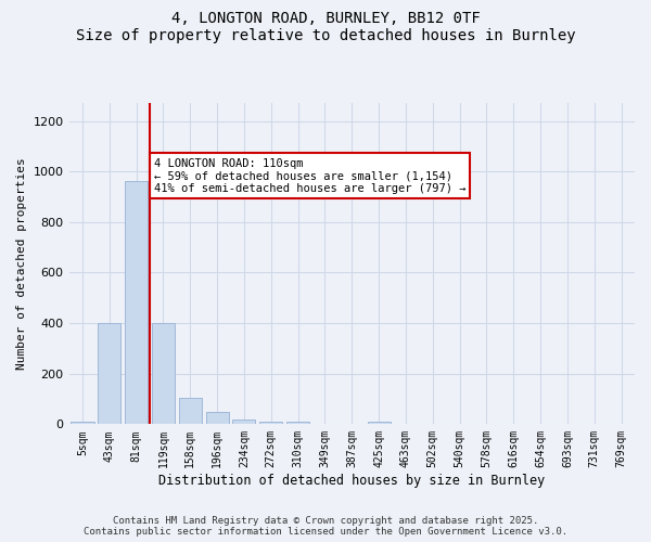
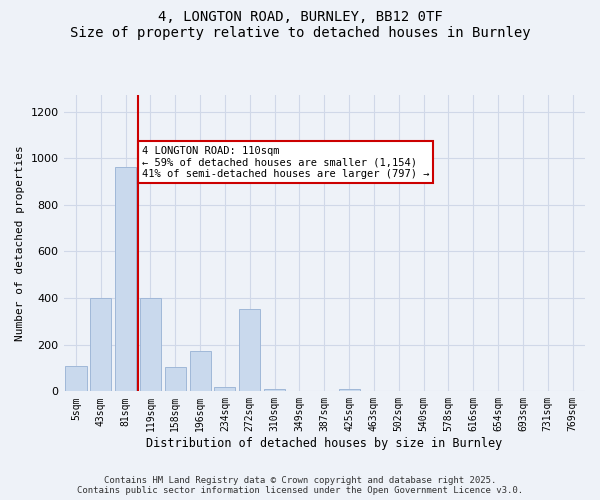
5sqm: 10 -> 110
196sqm: 50 -> 175
272sqm: 12 -> 355
